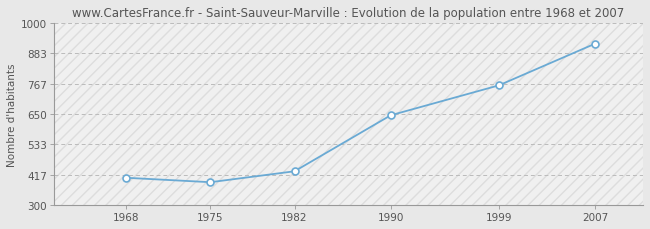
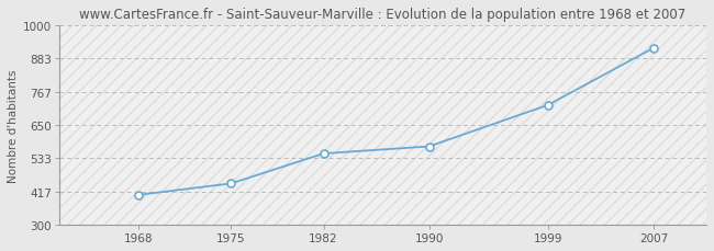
1975: 388 -> 445
1982: 430 -> 550
1990: 645 -> 575
1999: 760 -> 720
